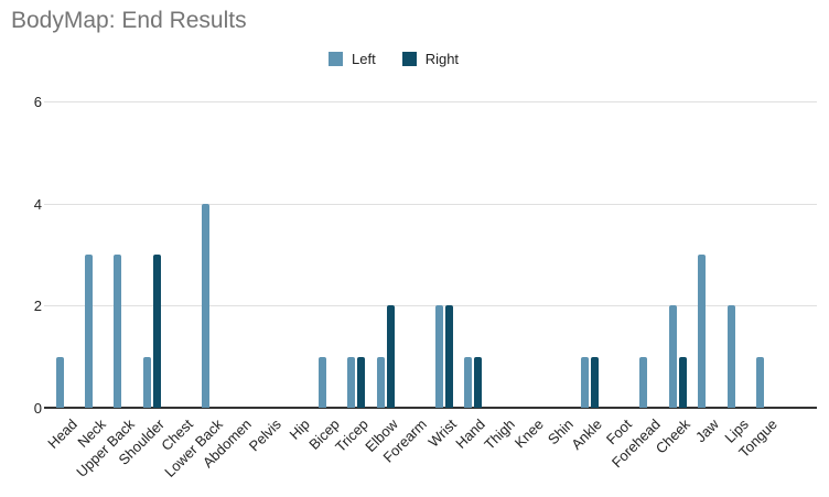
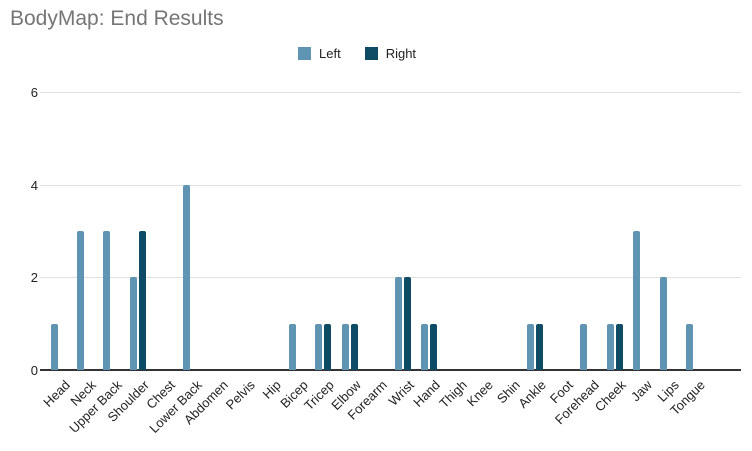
Left/Shoulder: 1 -> 2
Right/Elbow: 2 -> 1
Left/Cheek: 2 -> 1
